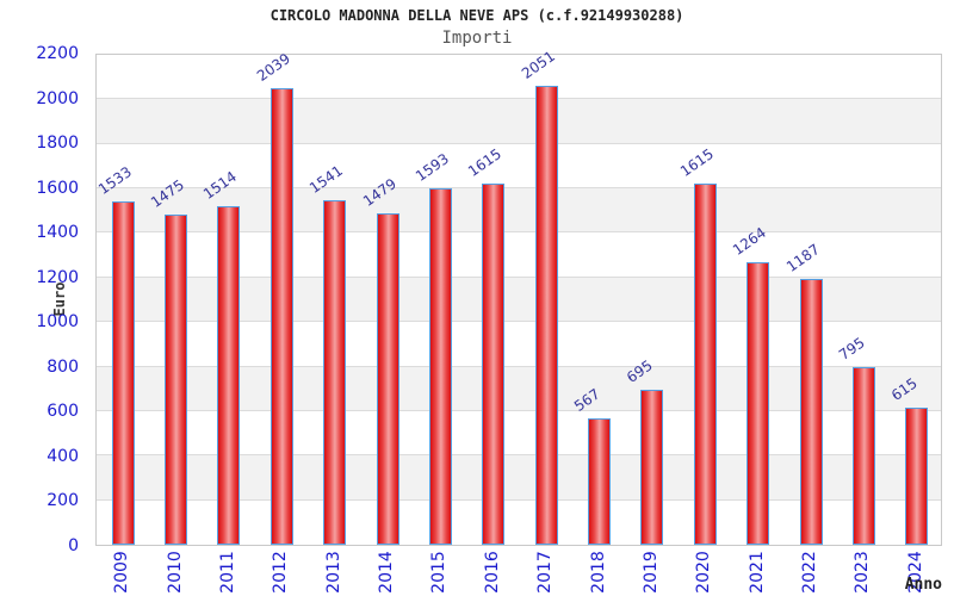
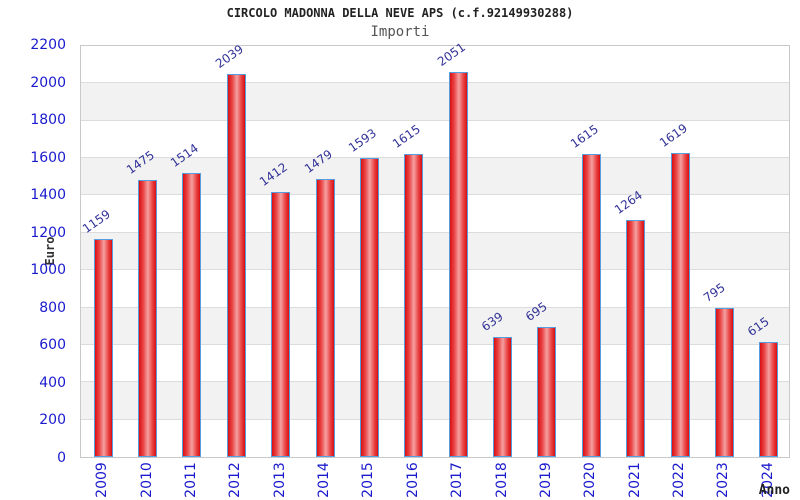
2009: 1533 -> 1159
2013: 1541 -> 1412
2018: 567 -> 639
2022: 1187 -> 1619
